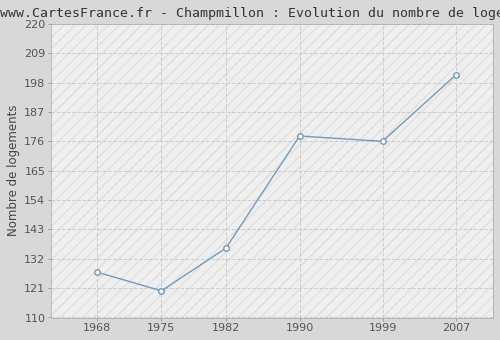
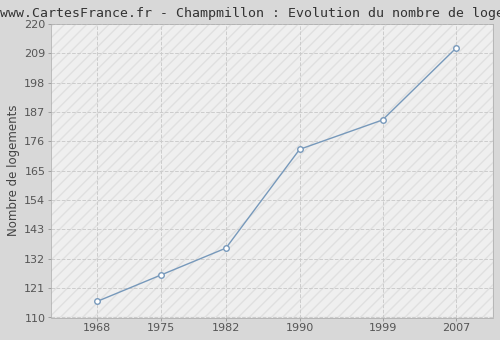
1968: 127 -> 116
1975: 120 -> 126
1990: 178 -> 173
1999: 176 -> 184
2007: 201 -> 211
